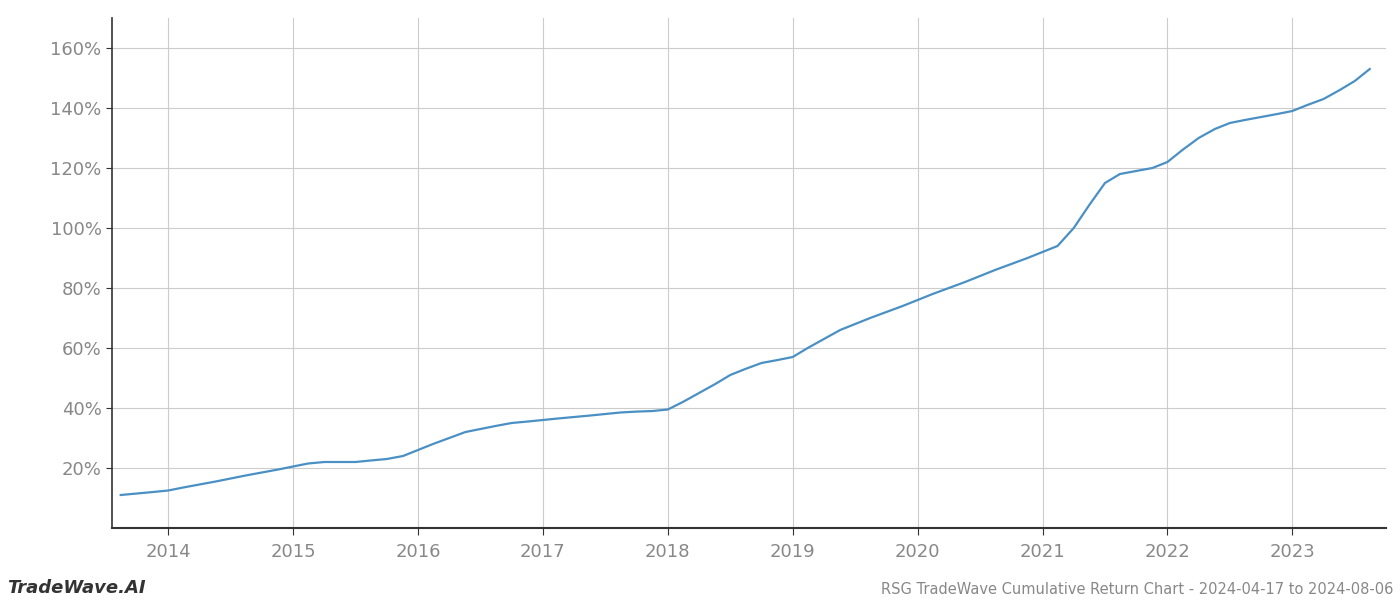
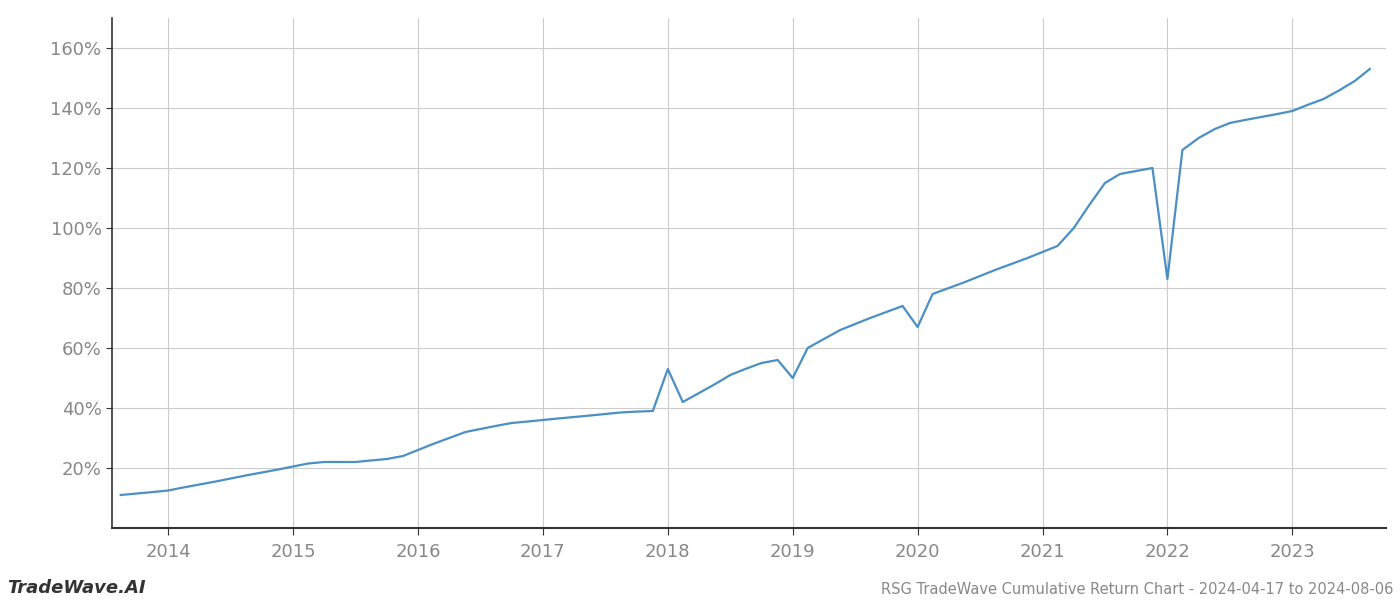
2018: 39.5% -> 53.0%
2019: 57.0% -> 50.0%
2020: 76.0% -> 67.0%
2022: 122.0% -> 83.0%
